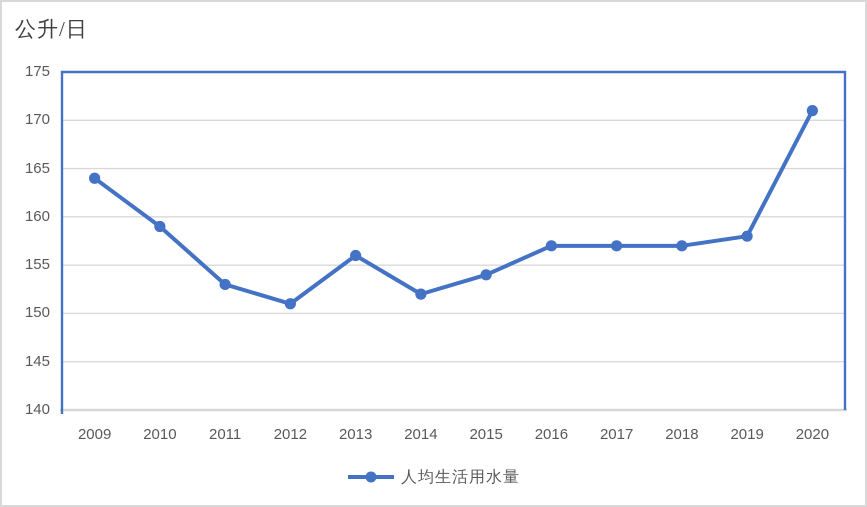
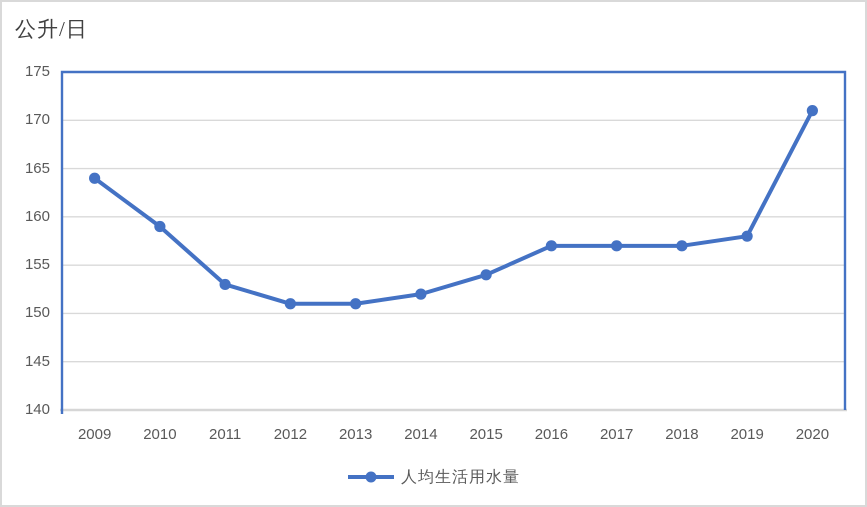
2013: 156 -> 151
